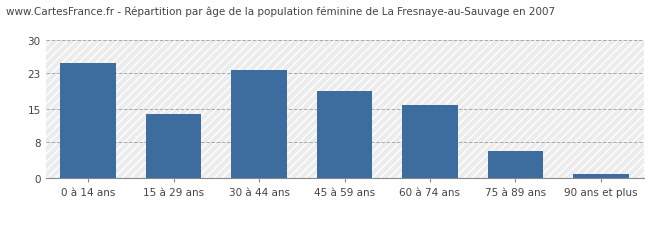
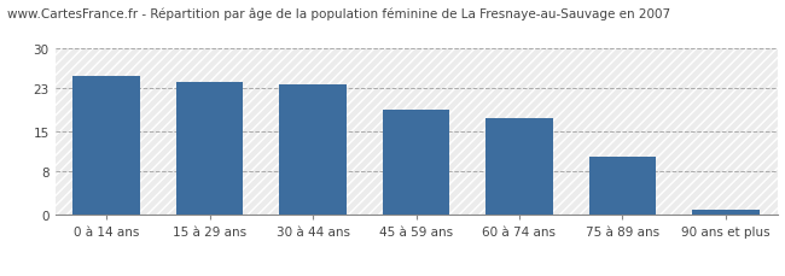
15 à 29 ans: 14.0 -> 24.0
60 à 74 ans: 16.0 -> 17.5
75 à 89 ans: 6.0 -> 10.5
